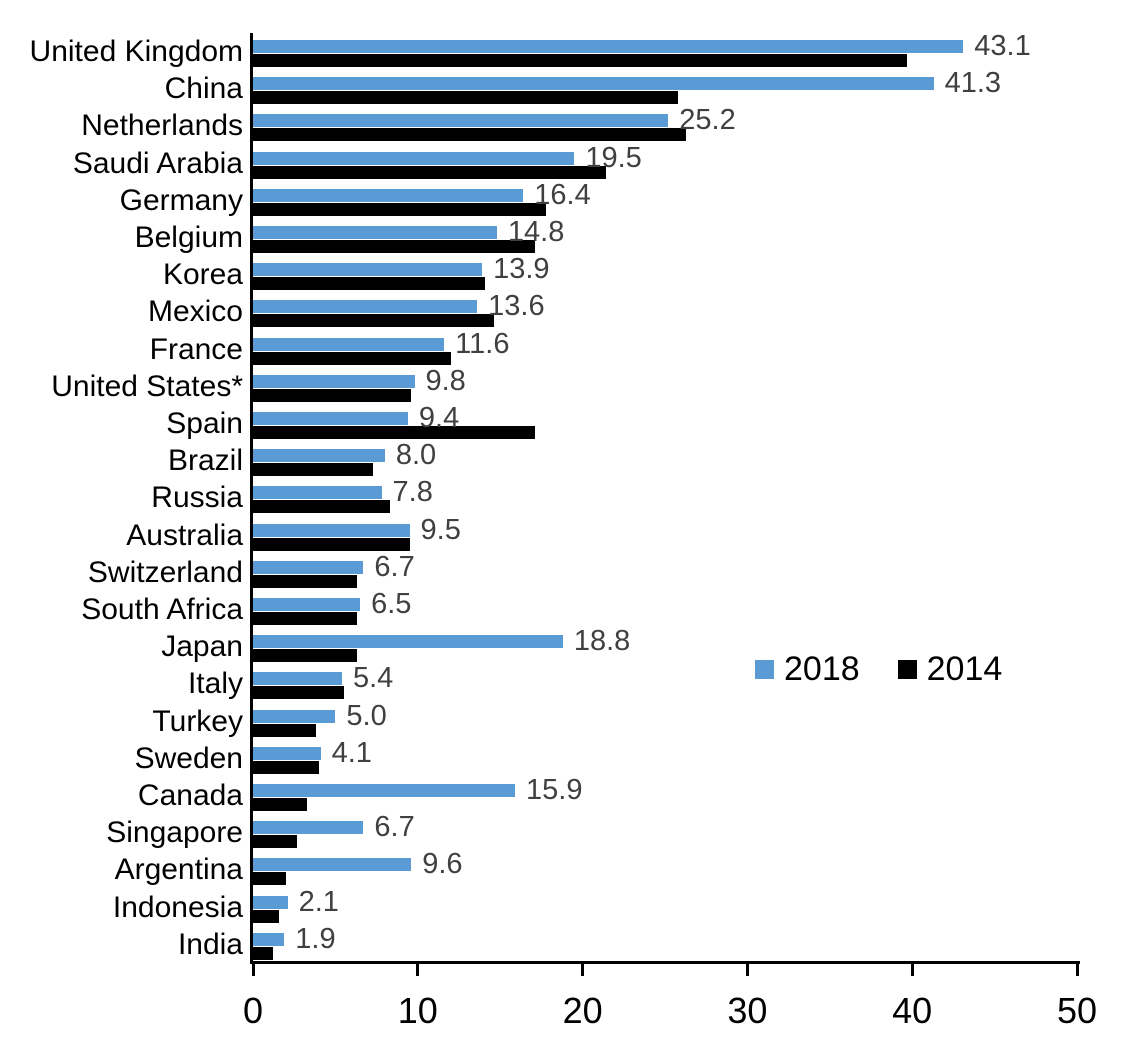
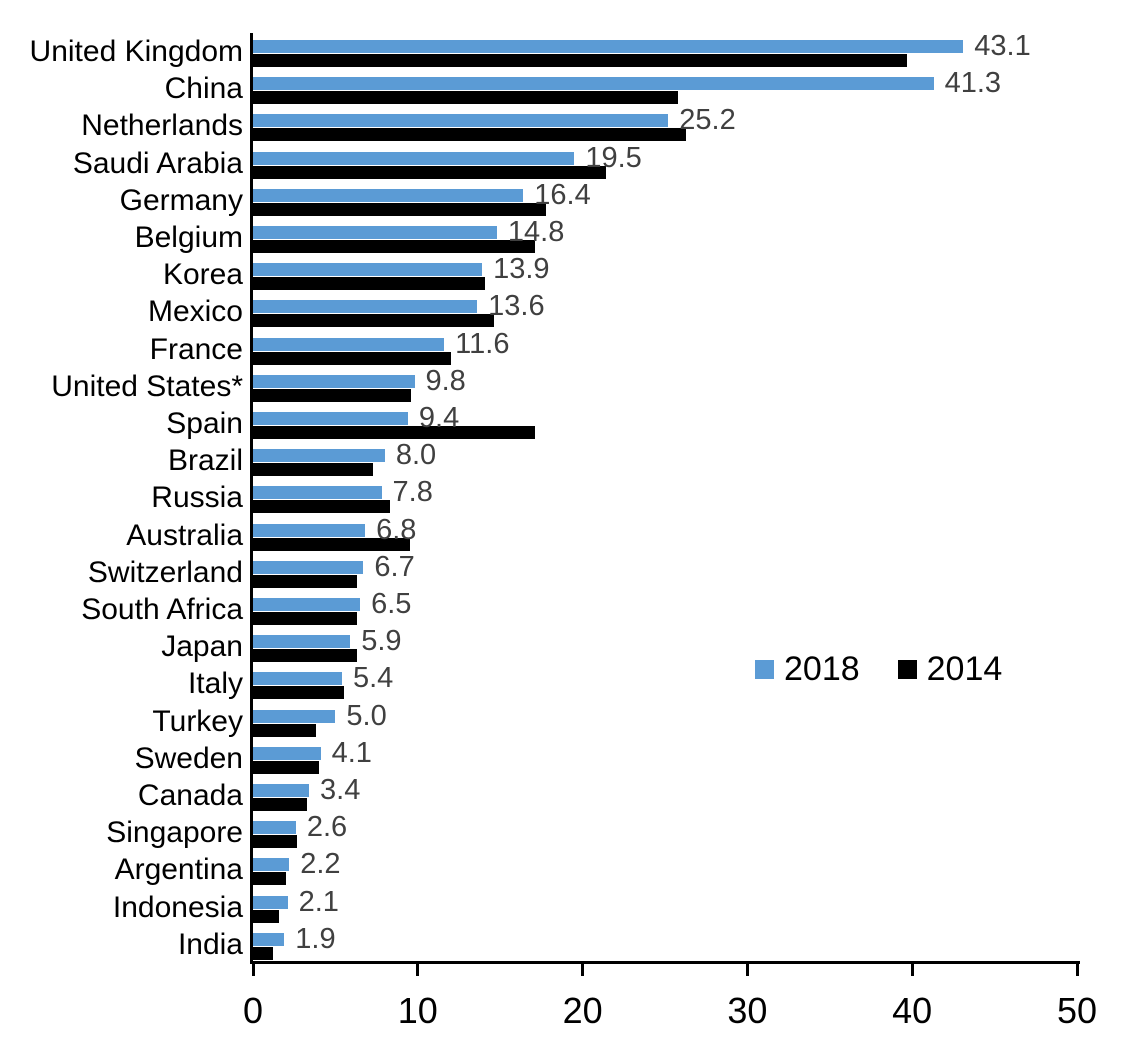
2018/Australia: 9.5 -> 6.8
2018/Japan: 18.8 -> 5.9
2018/Canada: 15.9 -> 3.4
2018/Singapore: 6.7 -> 2.6
2018/Argentina: 9.6 -> 2.2
